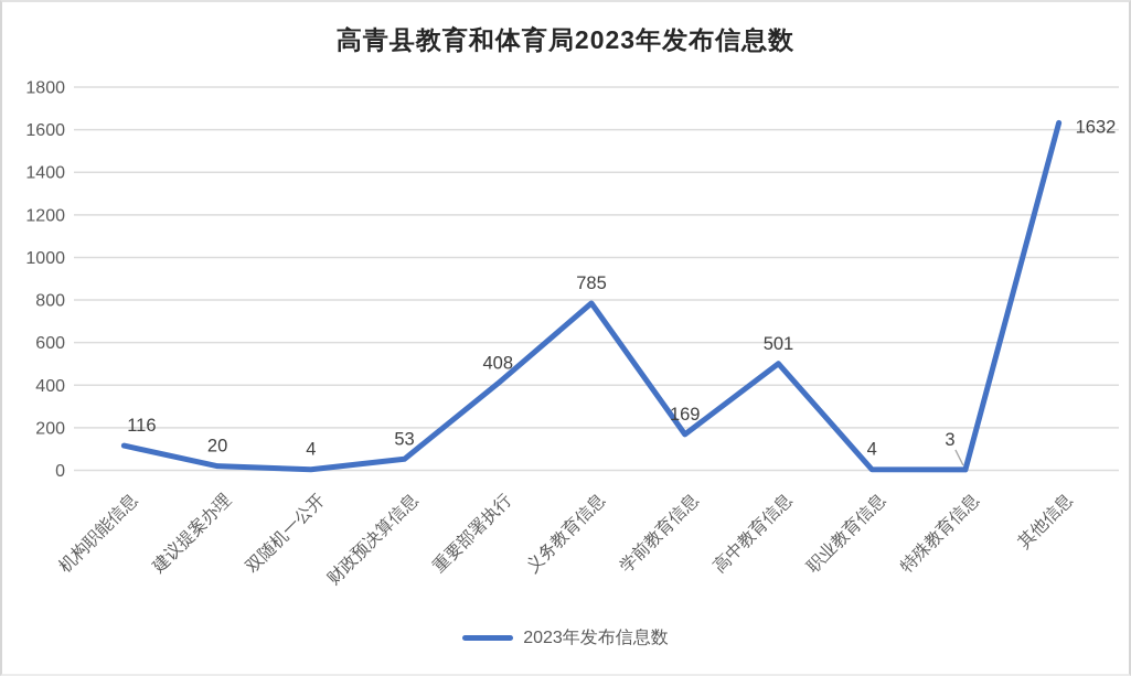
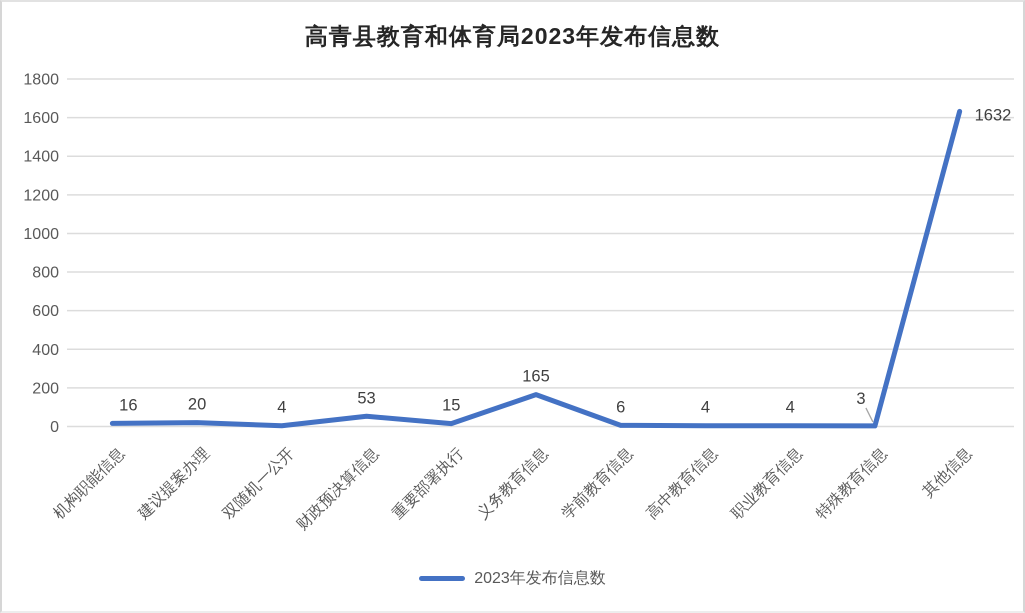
机构职能信息: 116 -> 16
重要部署执行: 408 -> 15
义务教育信息: 785 -> 165
学前教育信息: 169 -> 6
高中教育信息: 501 -> 4
